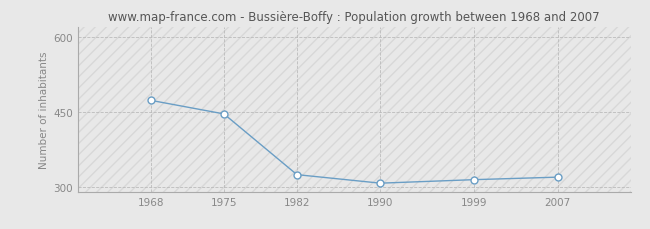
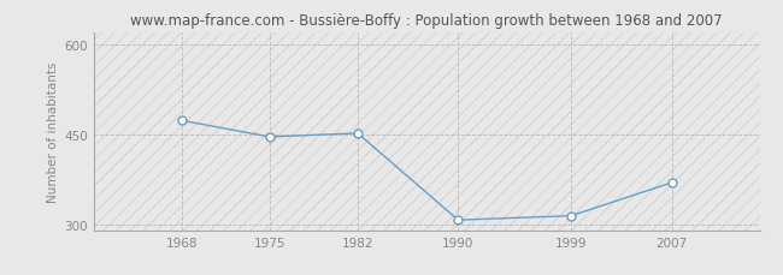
1982: 325 -> 452
2007: 320 -> 370
